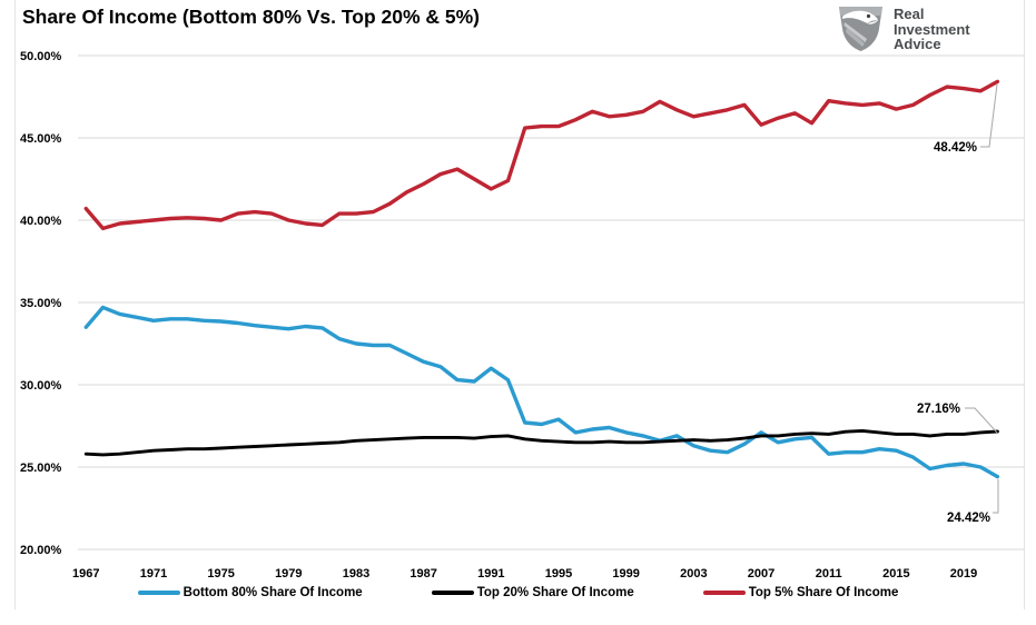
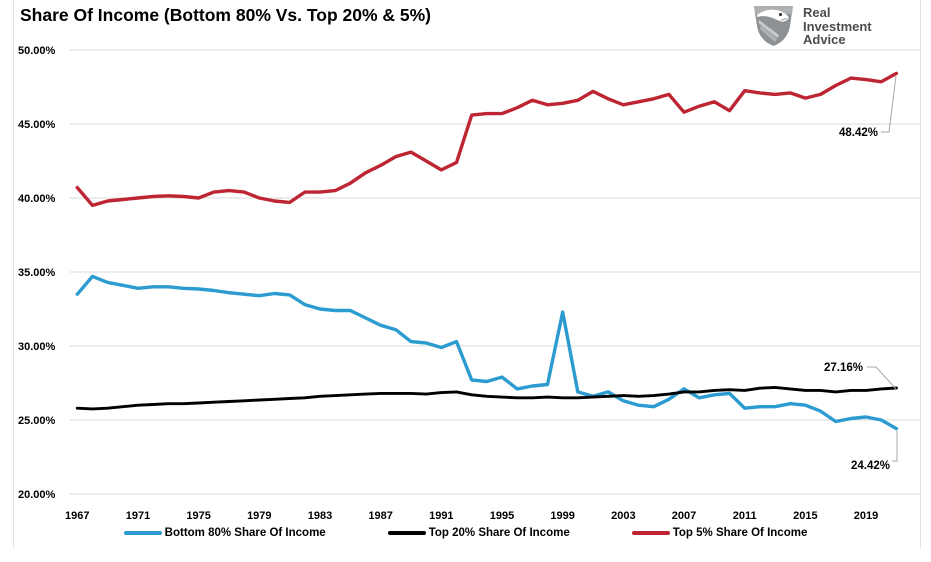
Bottom 80% Share Of Income/1991: 31.0% -> 29.9%
Bottom 80% Share Of Income/1999: 27.1% -> 32.3%
